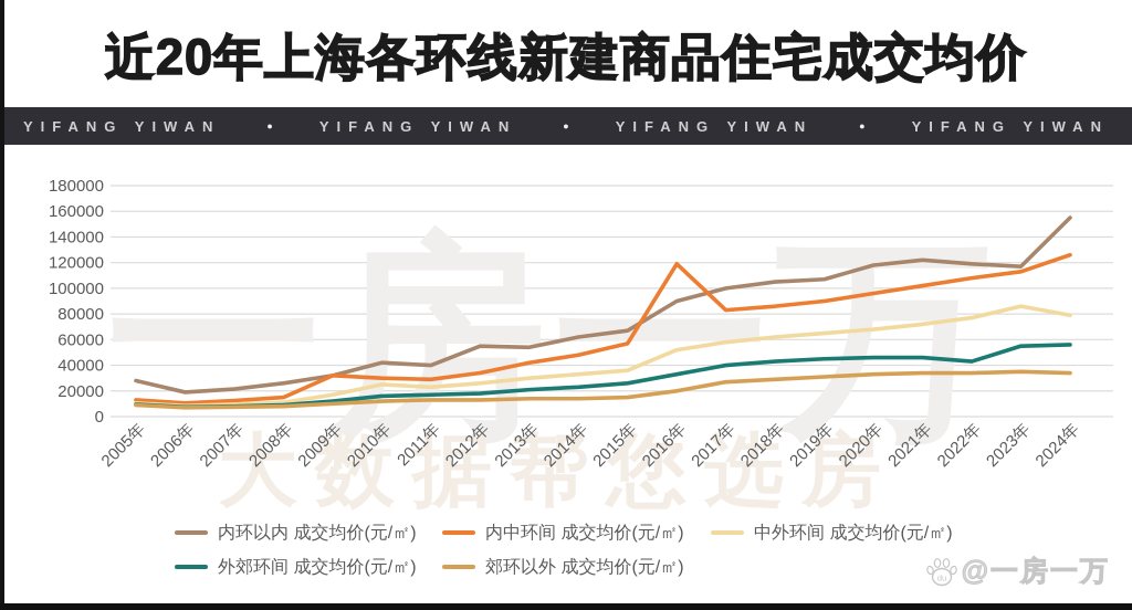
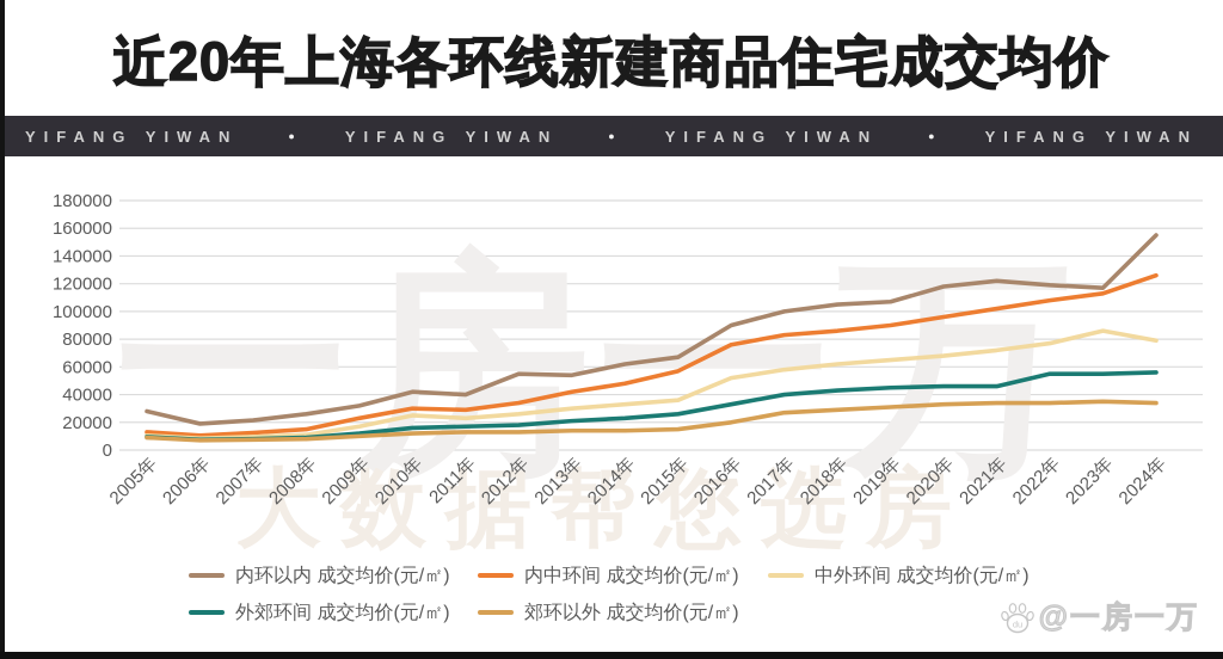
内中环间 成交均价(元/㎡)/2009年: 32000 -> 23000
内中环间 成交均价(元/㎡)/2016年: 119000 -> 76000
外郊环间 成交均价(元/㎡)/2022年: 43000 -> 55000
